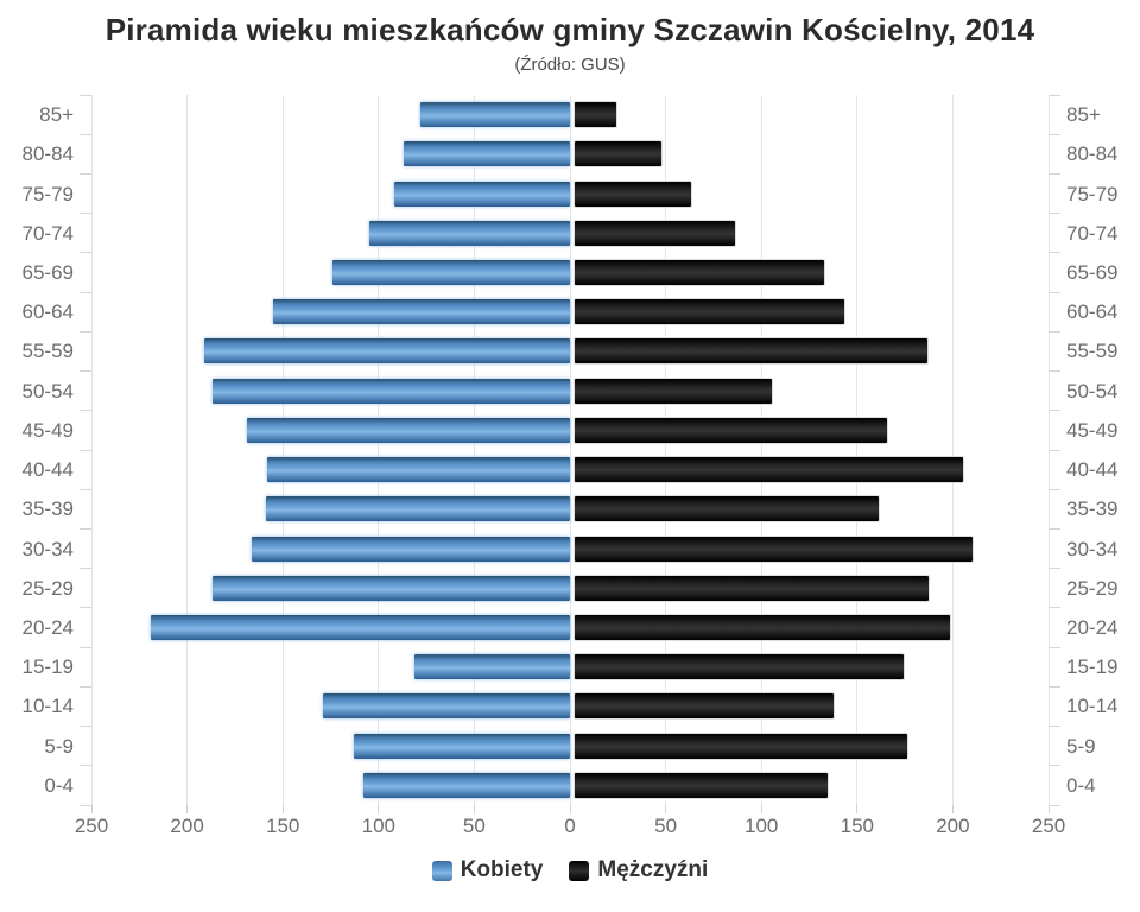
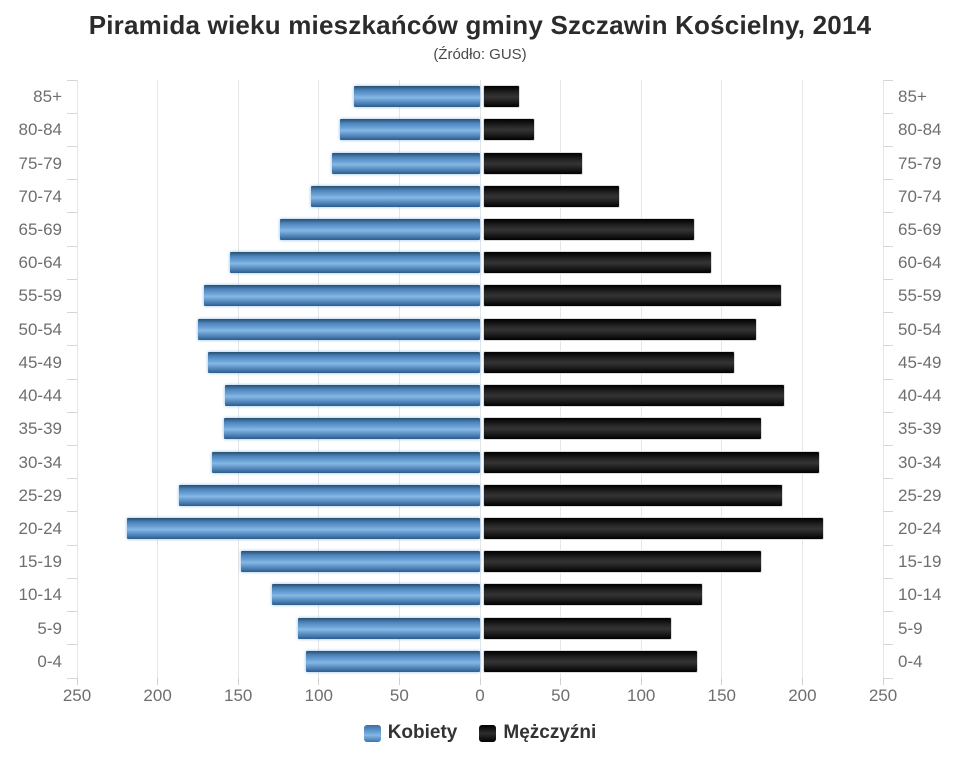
Mężczyźni/80-84: 45 -> 31
Kobiety/55-59: 191 -> 171
Kobiety/50-54: 187 -> 175
Mężczyźni/50-54: 103 -> 169
Mężczyźni/45-49: 163 -> 155
Mężczyźni/40-44: 203 -> 186
Mężczyźni/35-39: 159 -> 172
Mężczyźni/20-24: 196 -> 210
Kobiety/15-19: 81 -> 148
Mężczyźni/5-9: 174 -> 116
